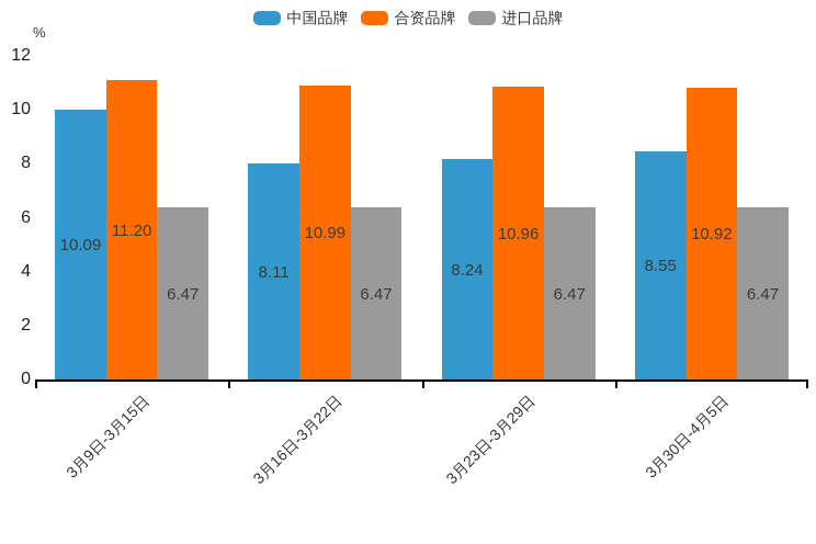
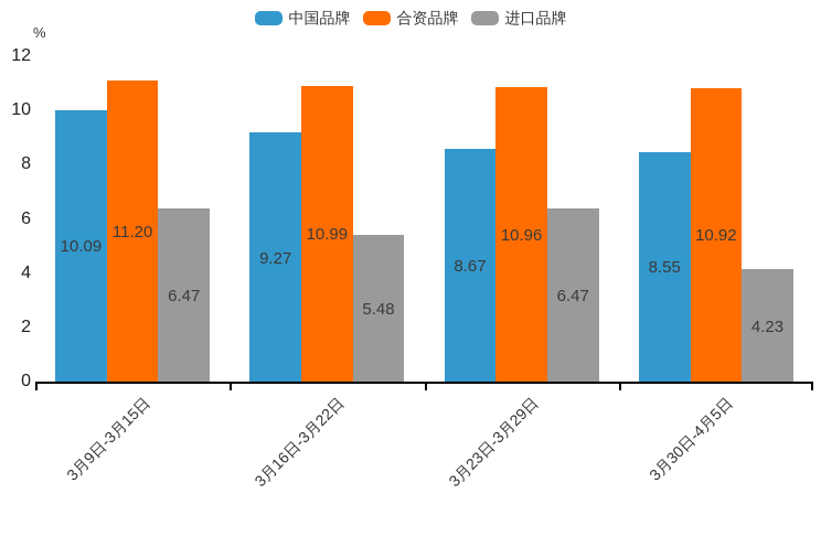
中国品牌/3月16日-3月22日: 8.11 -> 9.27
进口品牌/3月16日-3月22日: 6.47 -> 5.48
中国品牌/3月23日-3月29日: 8.24 -> 8.67
进口品牌/3月30日-4月5日: 6.47 -> 4.23
